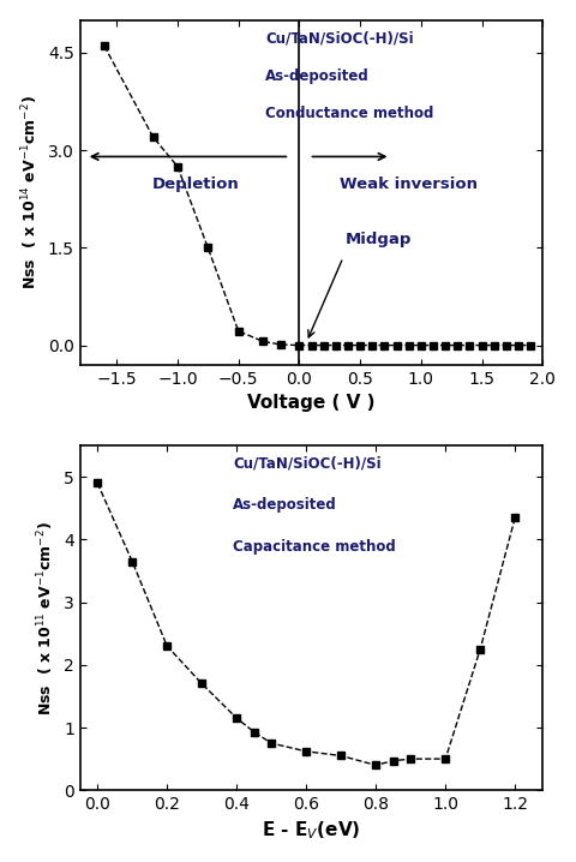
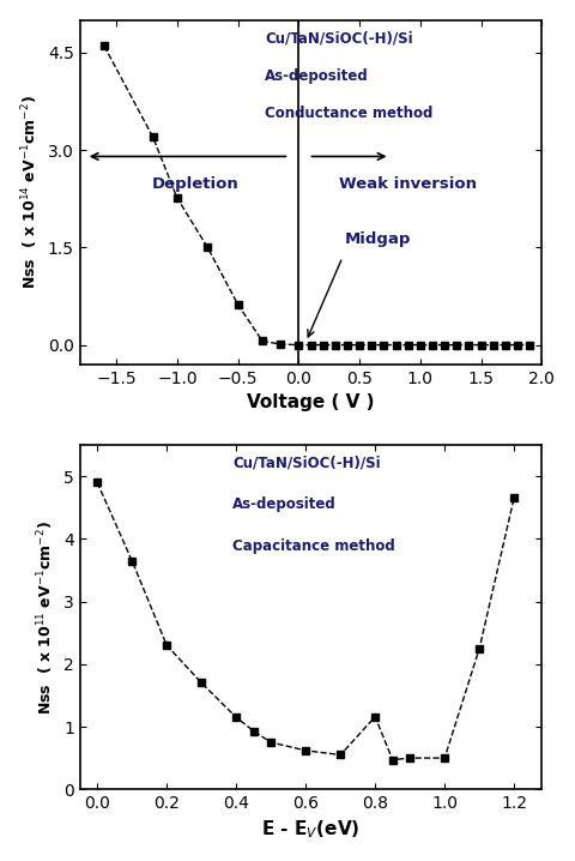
−1.0: 2.75 -> 2.26
−0.5: 0.22 -> 0.62
0.8: 0.40 -> 1.16
1.2: 4.35 -> 4.66
